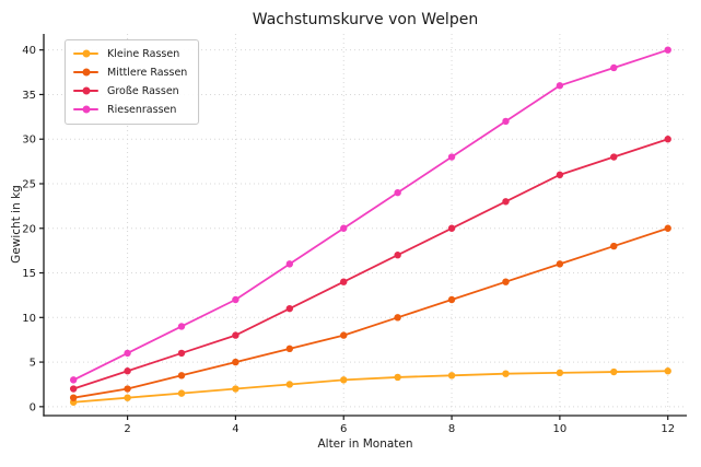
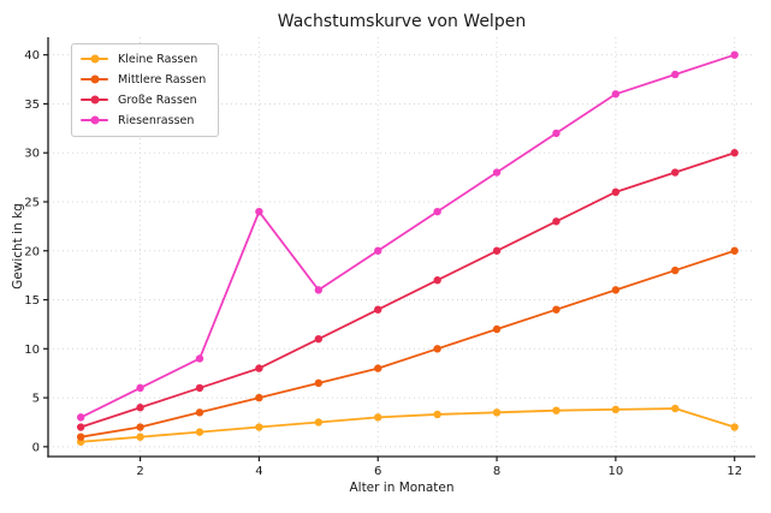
Riesenrassen/4: 12 -> 24
Kleine Rassen/12: 4 -> 2
